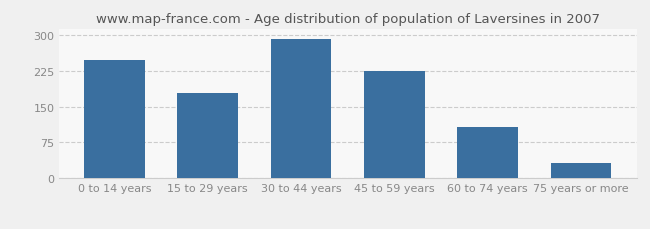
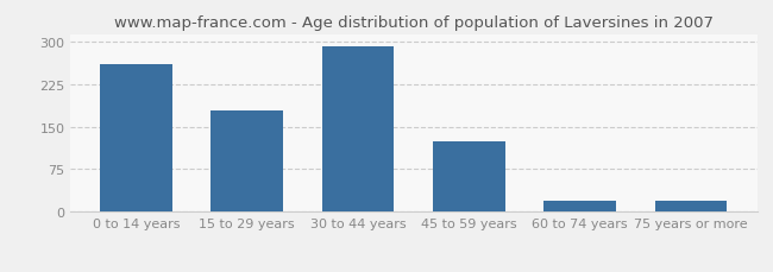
0 to 14 years: 248 -> 260
45 to 59 years: 224 -> 125
60 to 74 years: 108 -> 20
75 years or more: 33 -> 20
